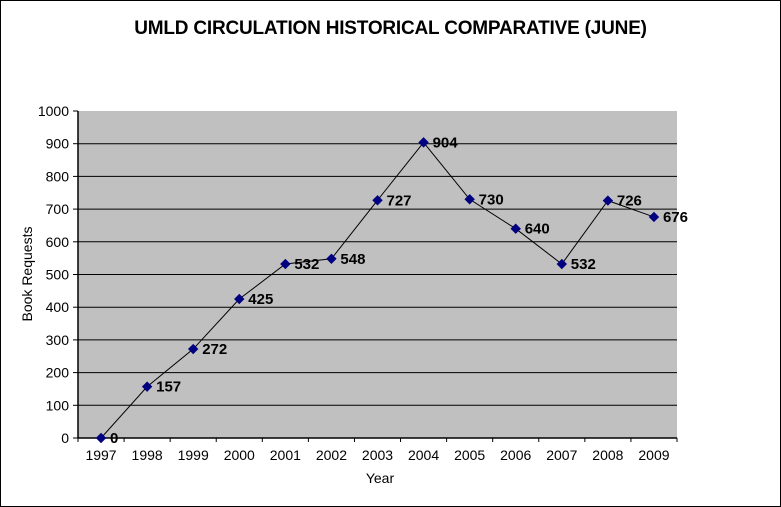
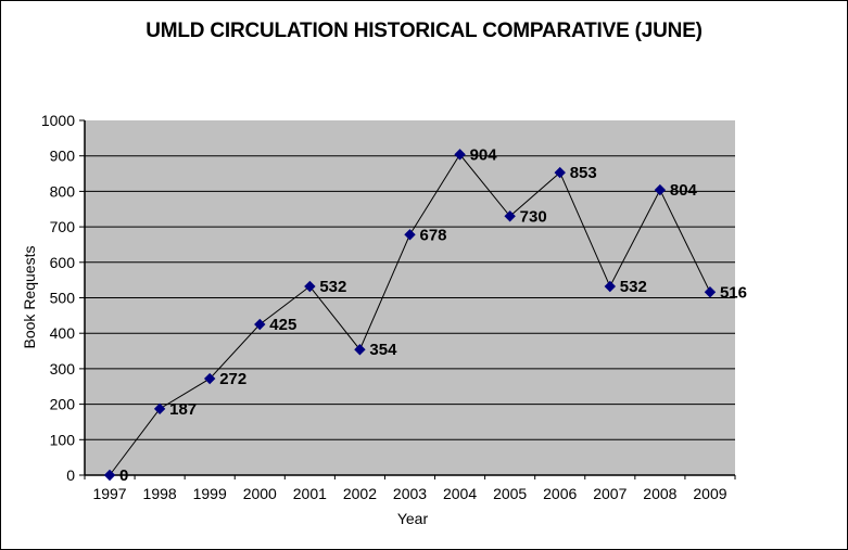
1998: 157 -> 187
2002: 548 -> 354
2003: 727 -> 678
2006: 640 -> 853
2008: 726 -> 804
2009: 676 -> 516
